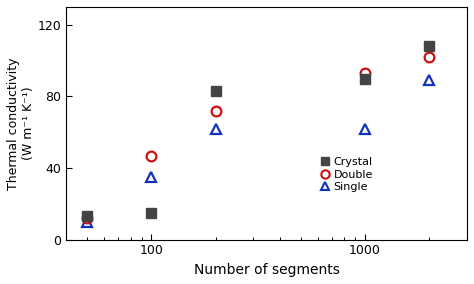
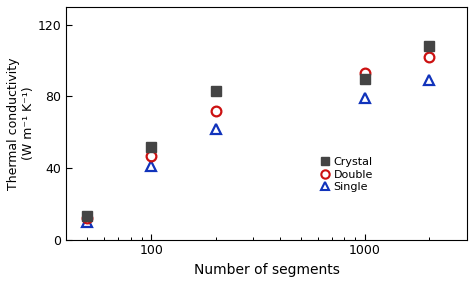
Crystal/100: 15 -> 52
Single/100: 35 -> 41
Single/1000: 62 -> 79
